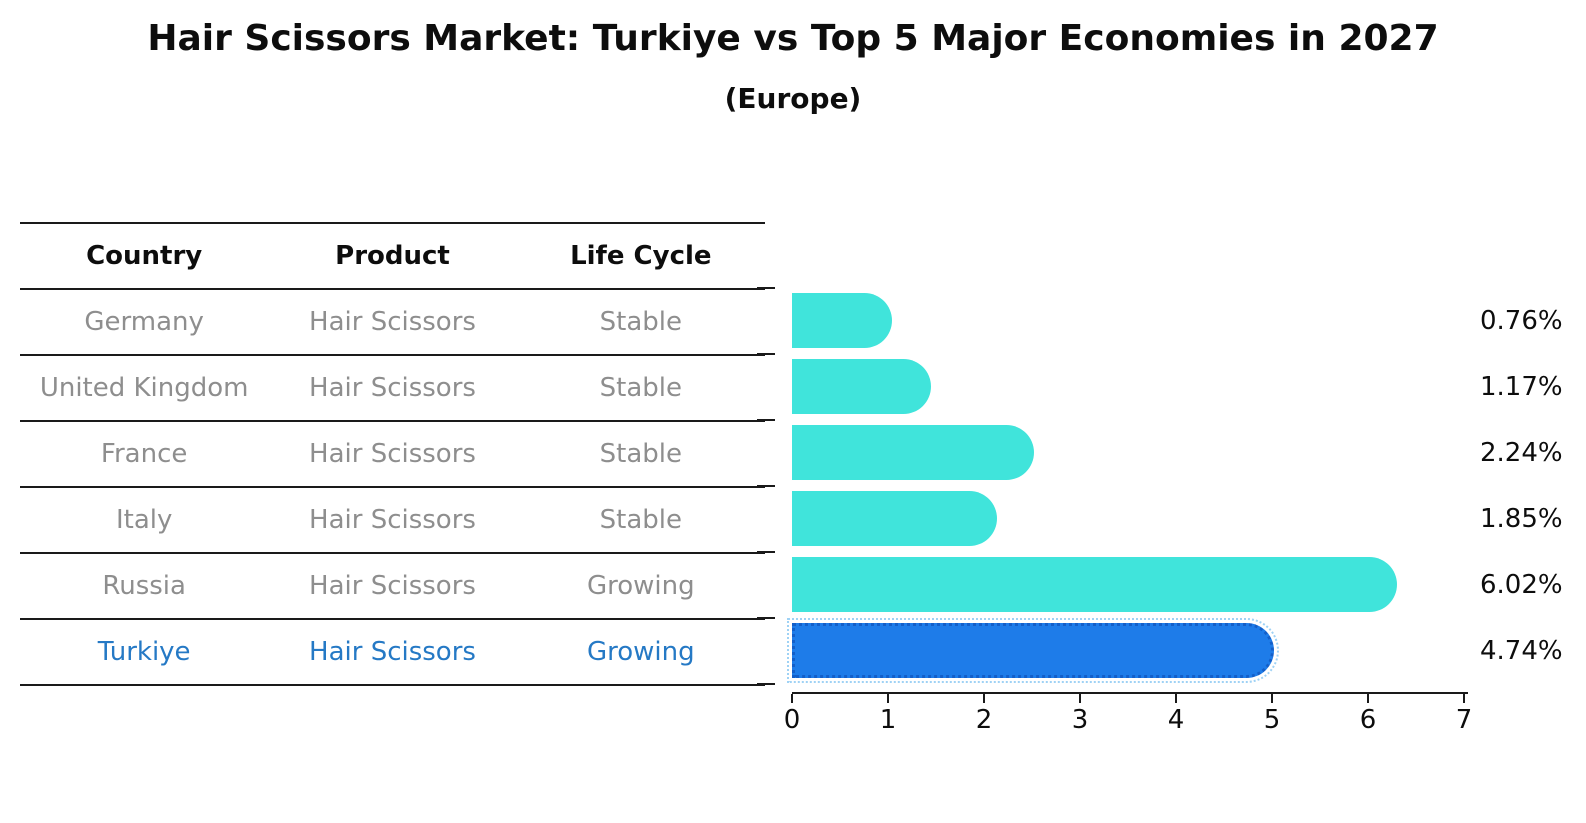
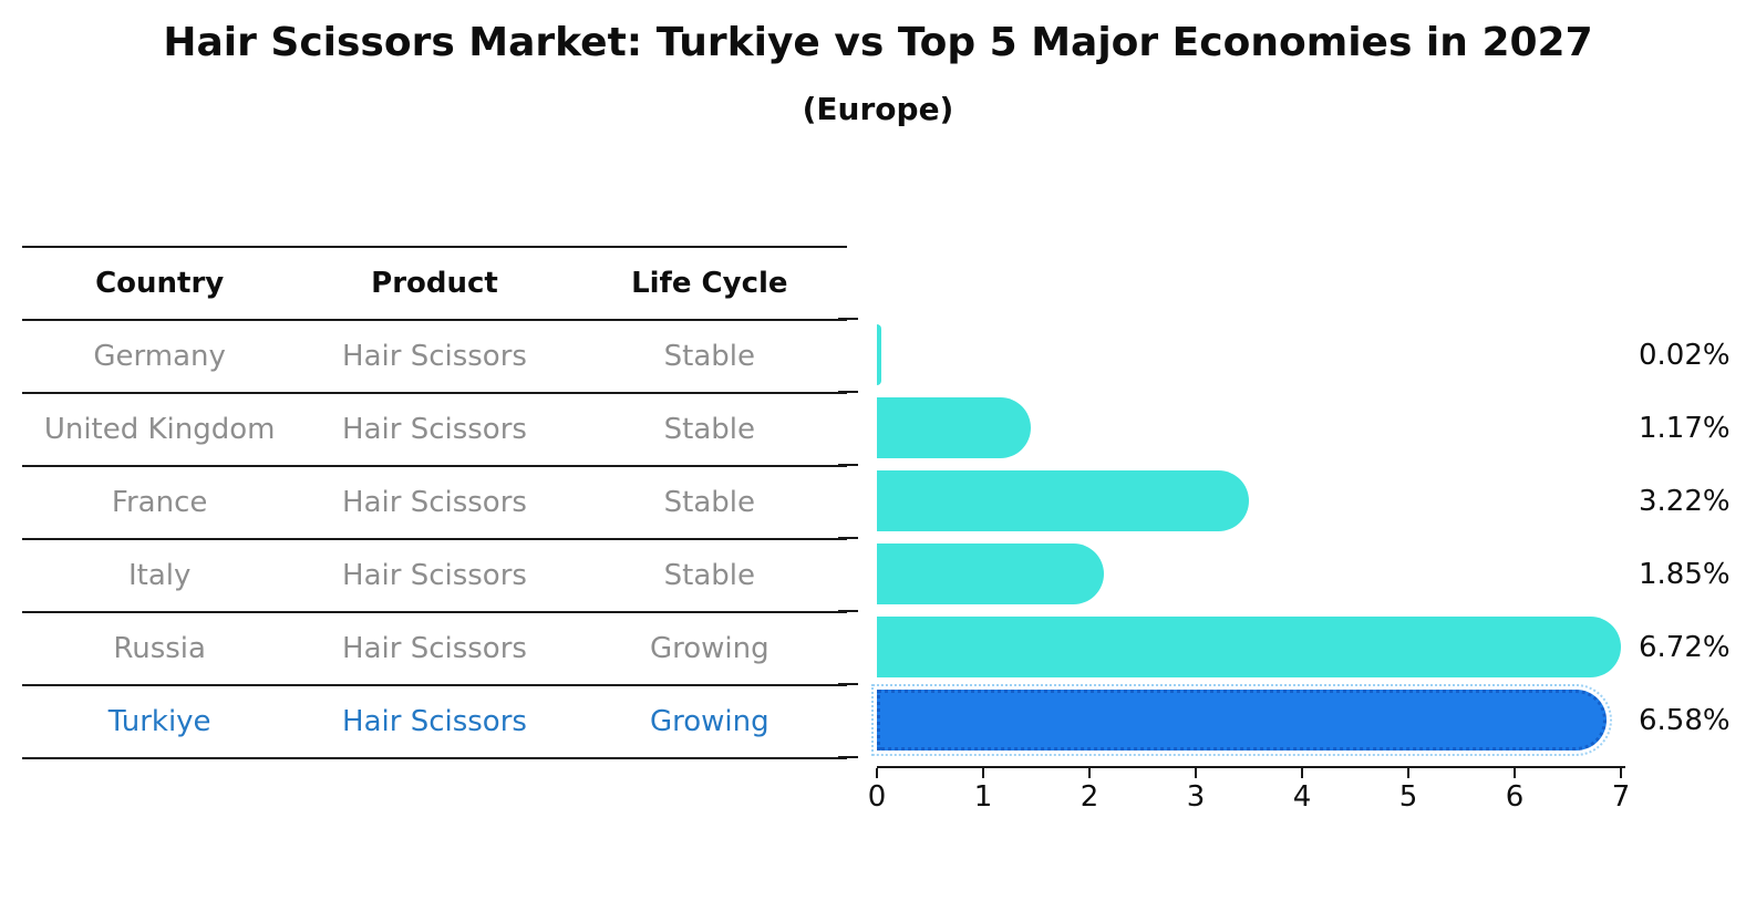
Germany: 0.76% -> 0.02%
France: 2.24% -> 3.22%
Russia: 6.02% -> 6.72%
Turkiye: 4.74% -> 6.58%
